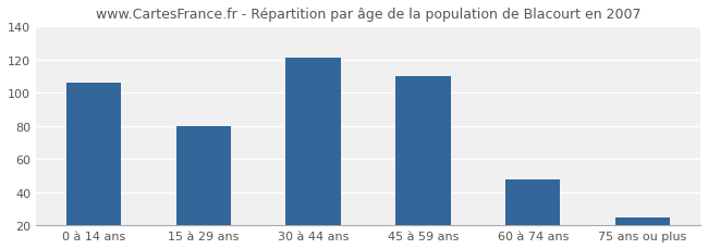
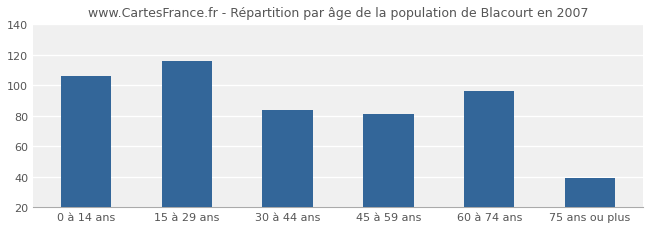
15 à 29 ans: 80 -> 116
30 à 44 ans: 121 -> 84
45 à 59 ans: 110 -> 81
60 à 74 ans: 48 -> 96
75 ans ou plus: 25 -> 39
